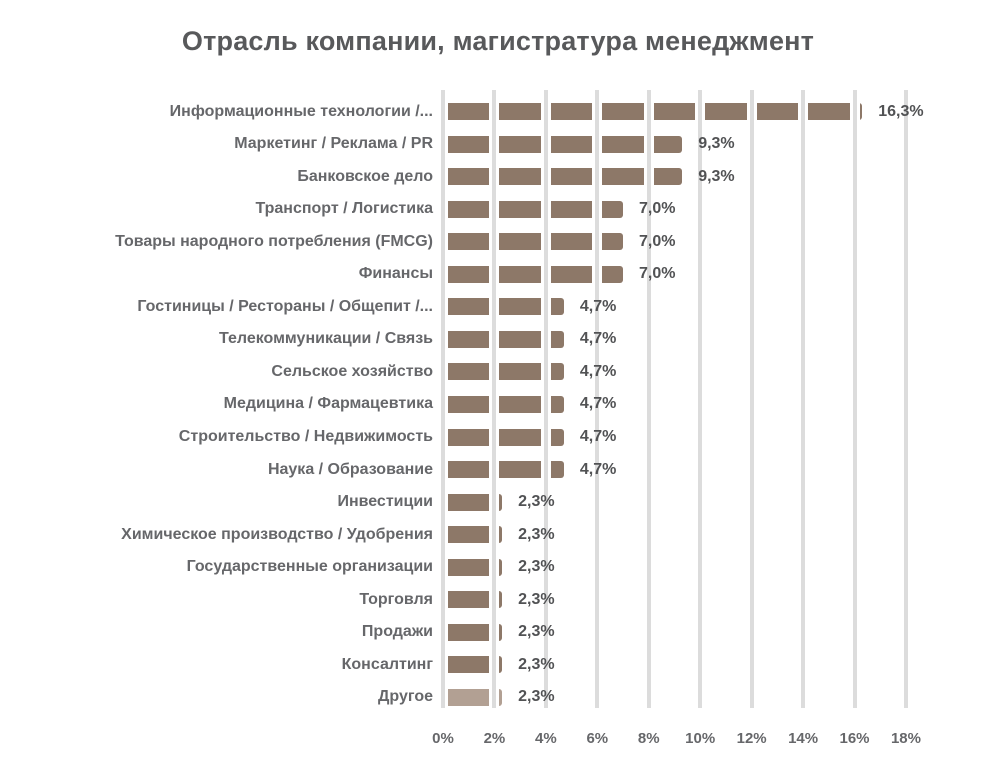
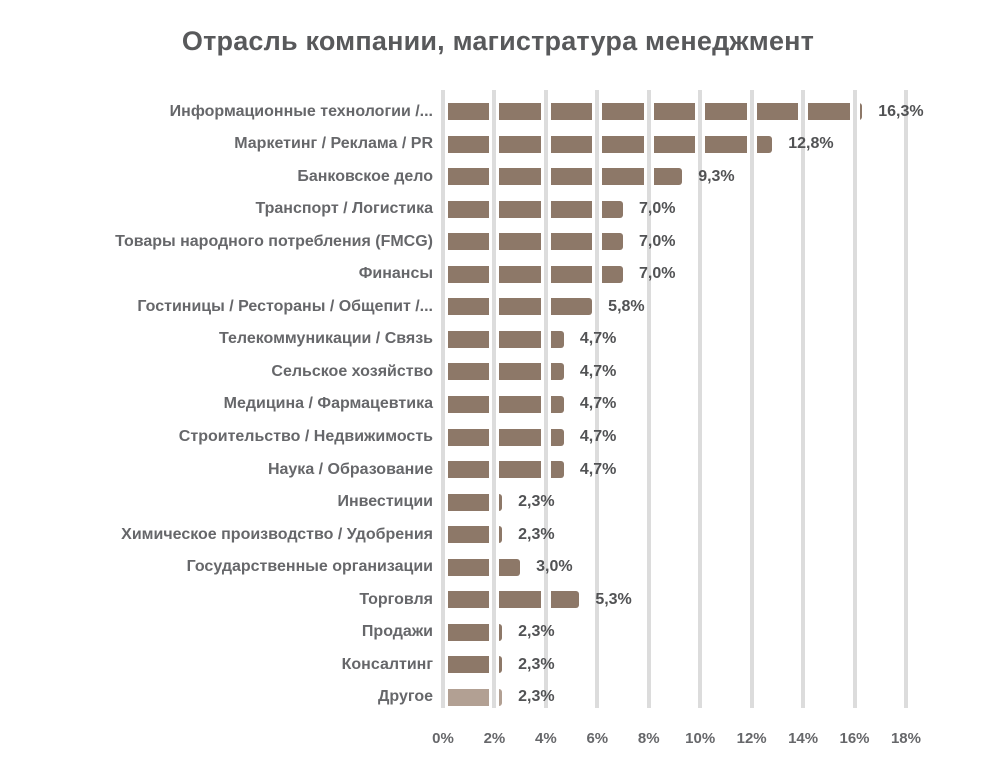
Маркетинг / Реклама / PR: 9,3% -> 12,8%
Гостиницы / Рестораны / Общепит /...: 4,7% -> 5,8%
Государственные организации: 2,3% -> 3,0%
Торговля: 2,3% -> 5,3%
